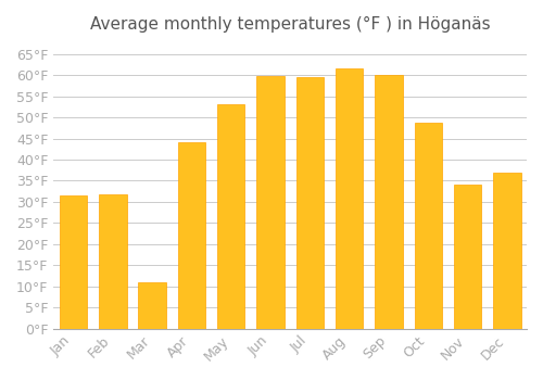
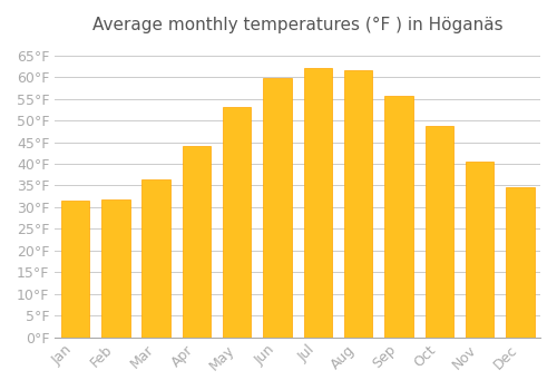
Mar: 11.0°F -> 36.3°F
Jul: 59.5°F -> 62.2°F
Sep: 60.0°F -> 55.6°F
Nov: 34.0°F -> 40.6°F
Dec: 37.0°F -> 34.5°F
